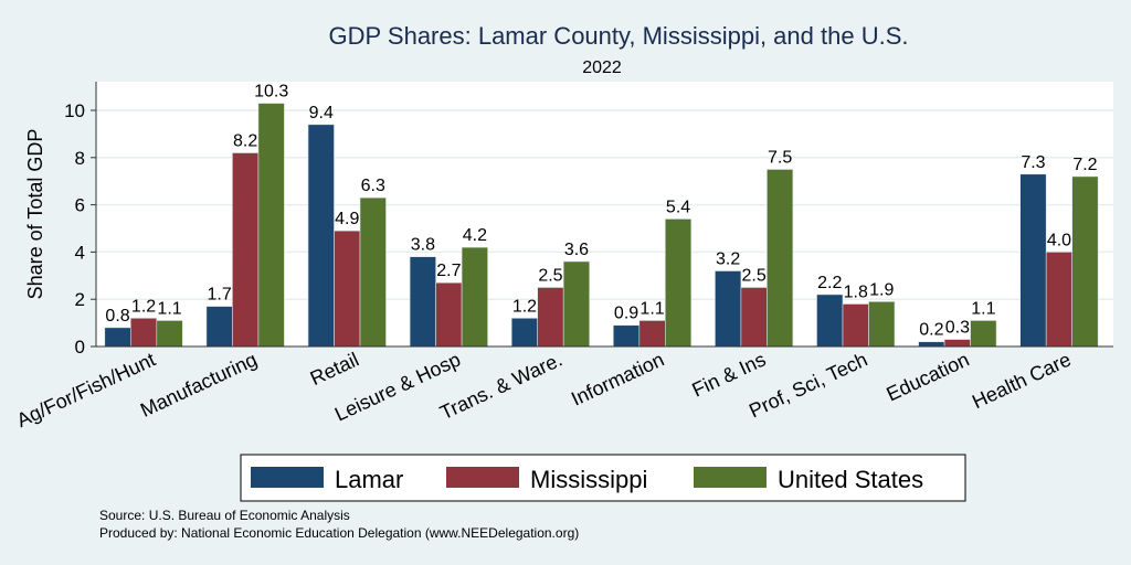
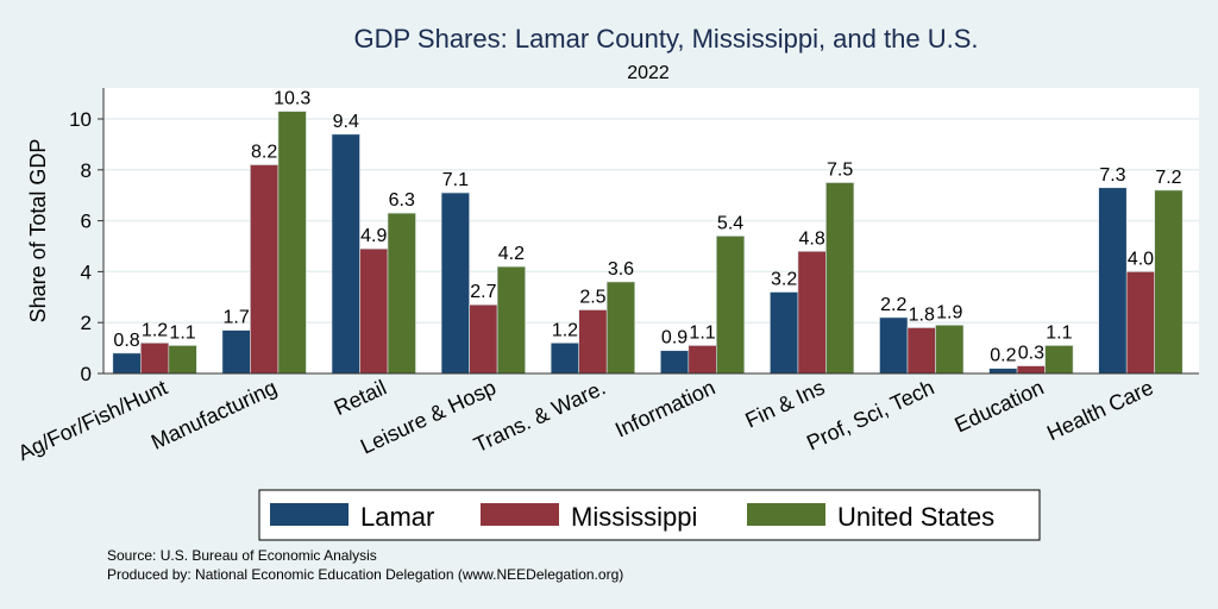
Lamar/Leisure & Hosp: 3.8 -> 7.1
Mississippi/Fin & Ins: 2.5 -> 4.8
